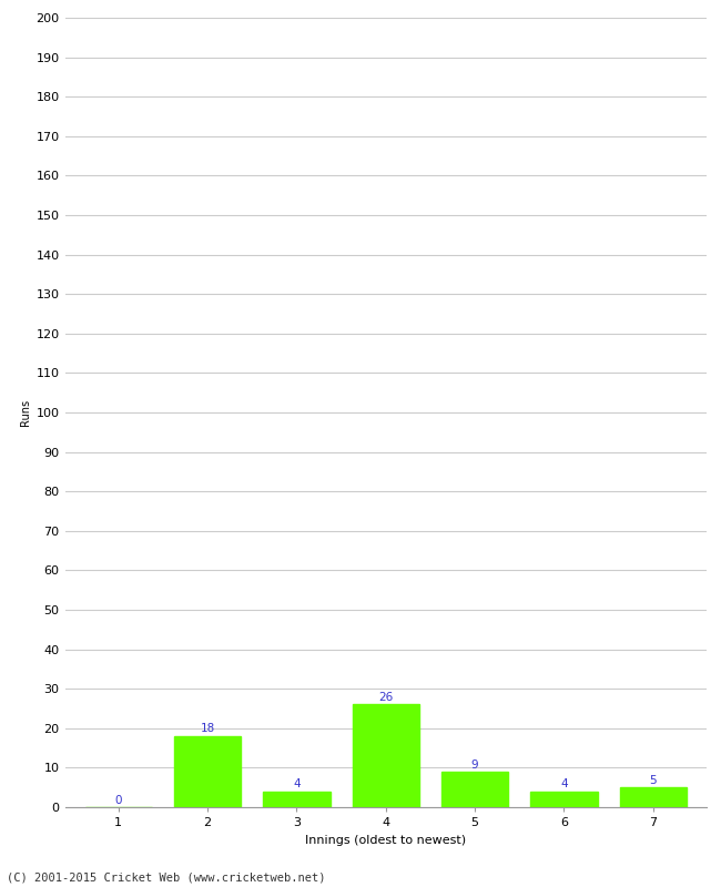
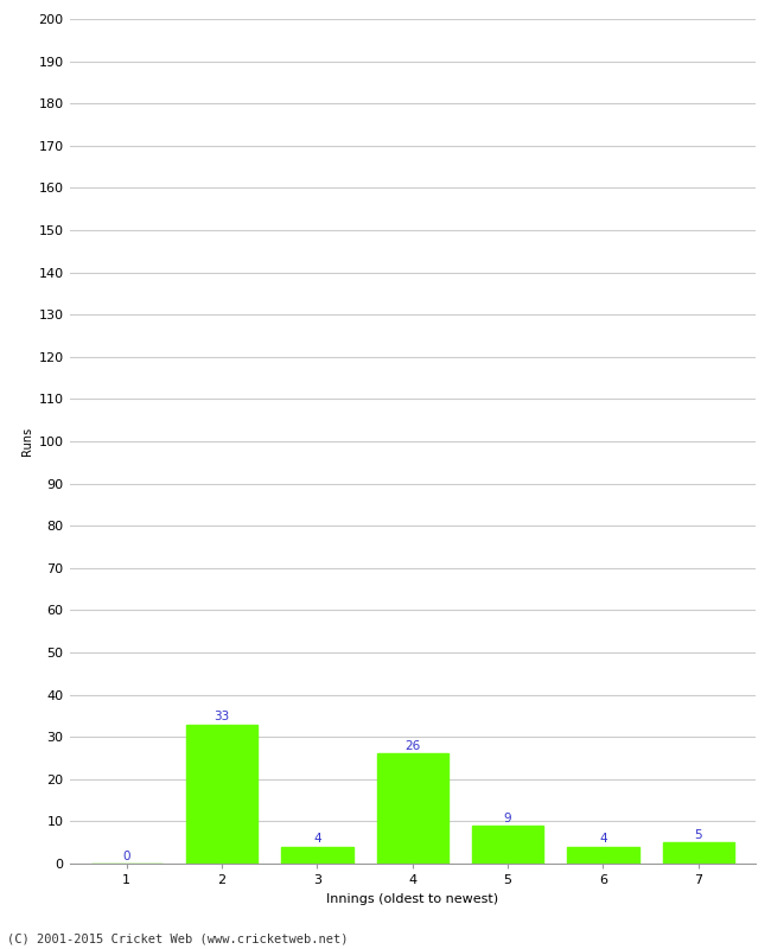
2: 18 -> 33
